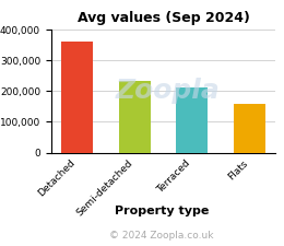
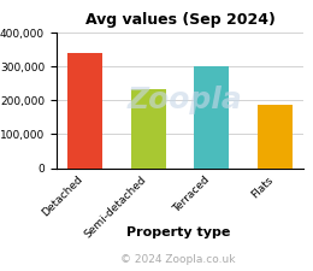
Detached: 362,000 -> 340,000
Terraced: 212,000 -> 300,000
Flats: 160,000 -> 185,000
